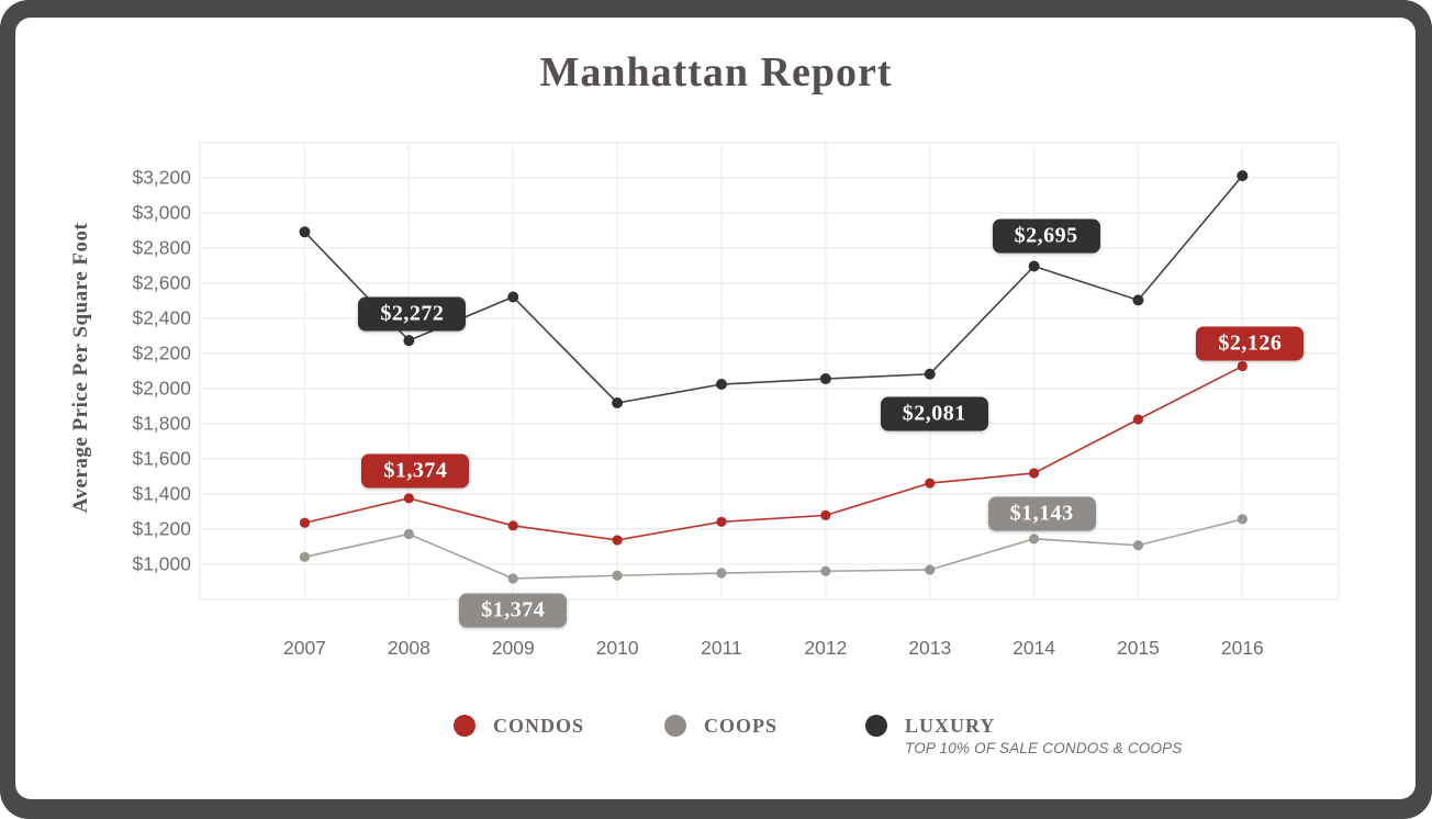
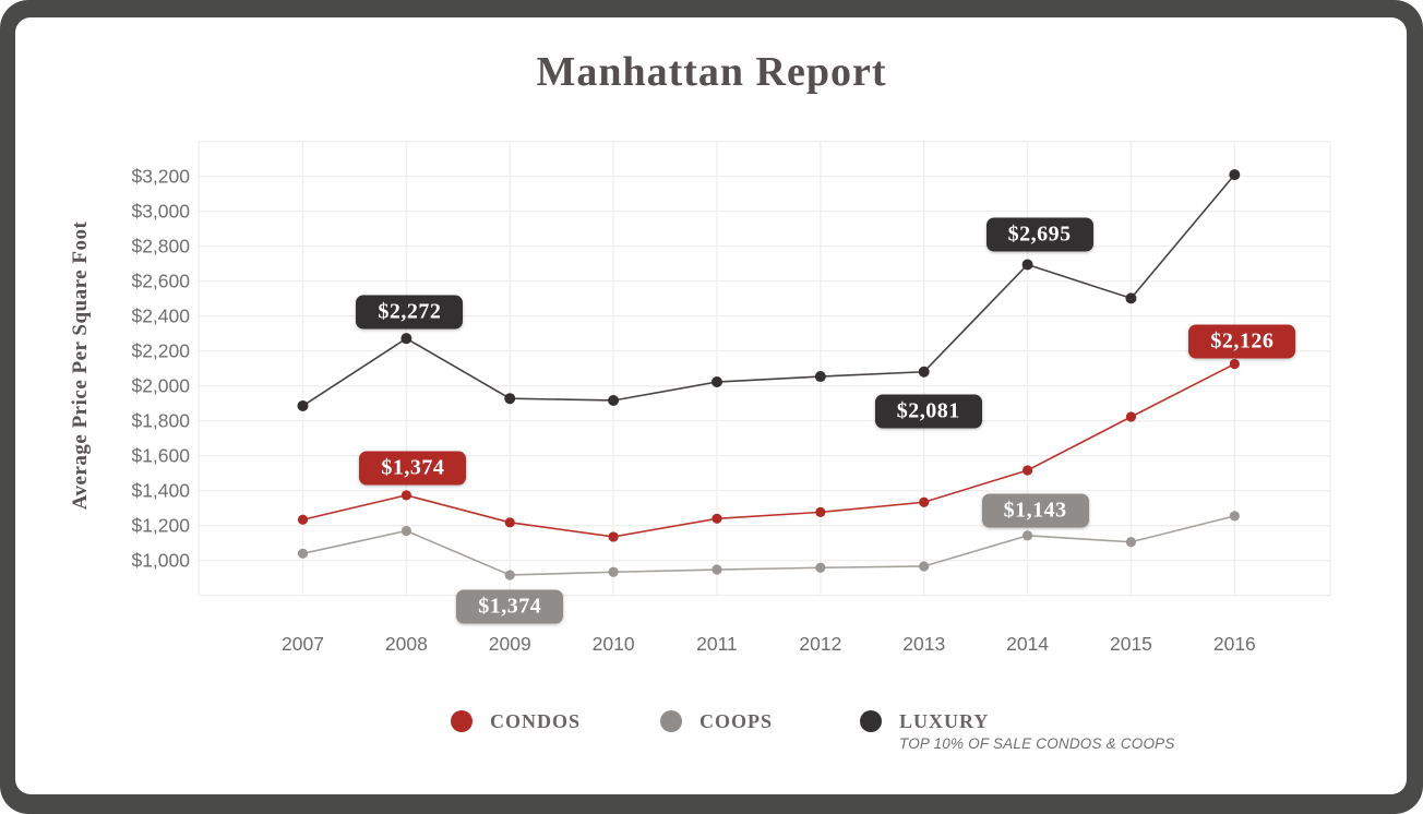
LUXURY/2007: $2890 -> $1890
LUXURY/2009: $2520 -> $1930
CONDOS/2013: $1460 -> $1330
